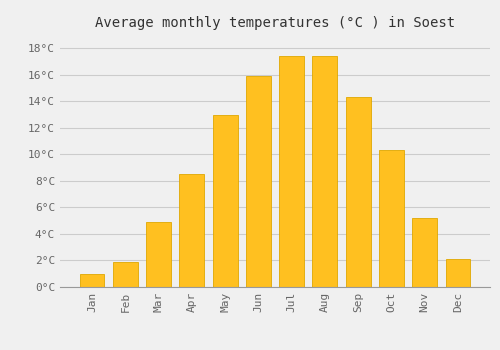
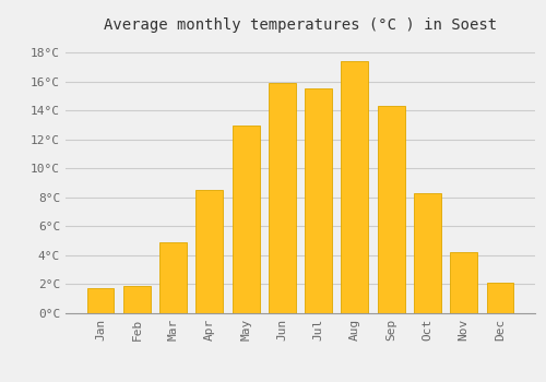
Jan: 1.0°C -> 1.7°C
Jul: 17.4°C -> 15.5°C
Oct: 10.3°C -> 8.3°C
Nov: 5.2°C -> 4.2°C
